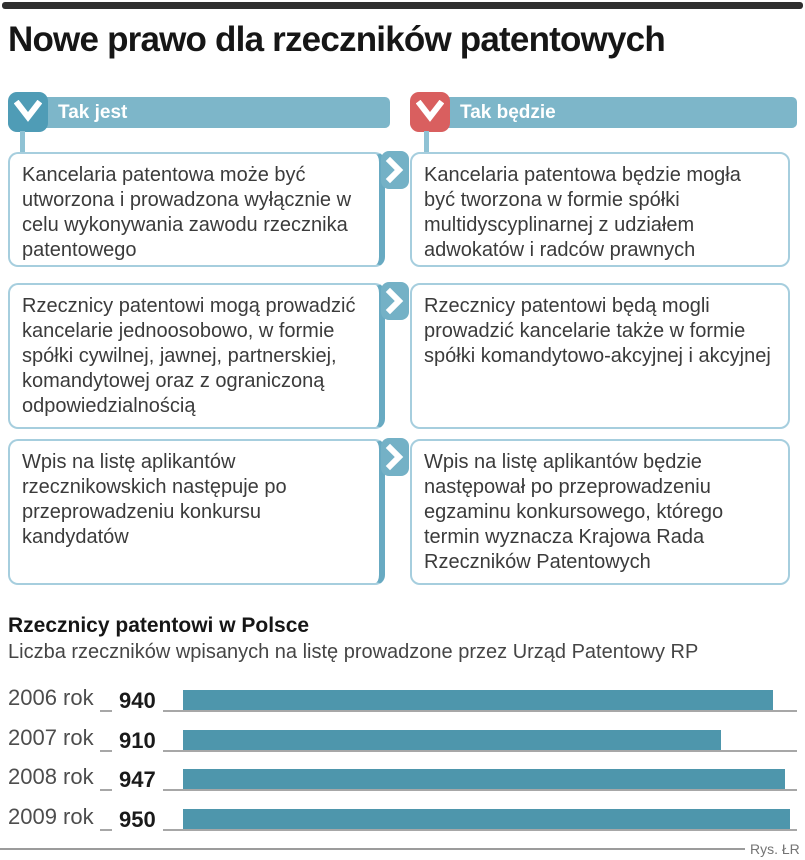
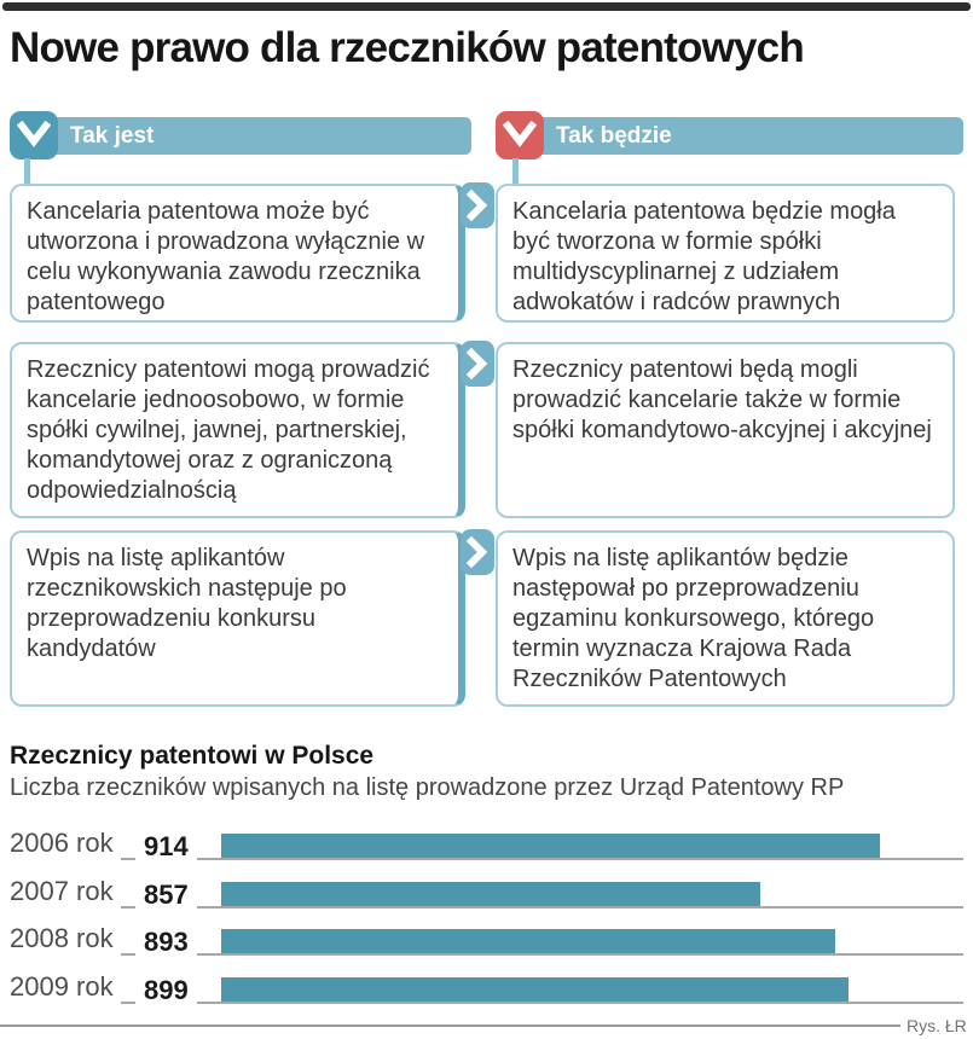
2006 rok: 940 -> 914
2007 rok: 910 -> 857
2008 rok: 947 -> 893
2009 rok: 950 -> 899
